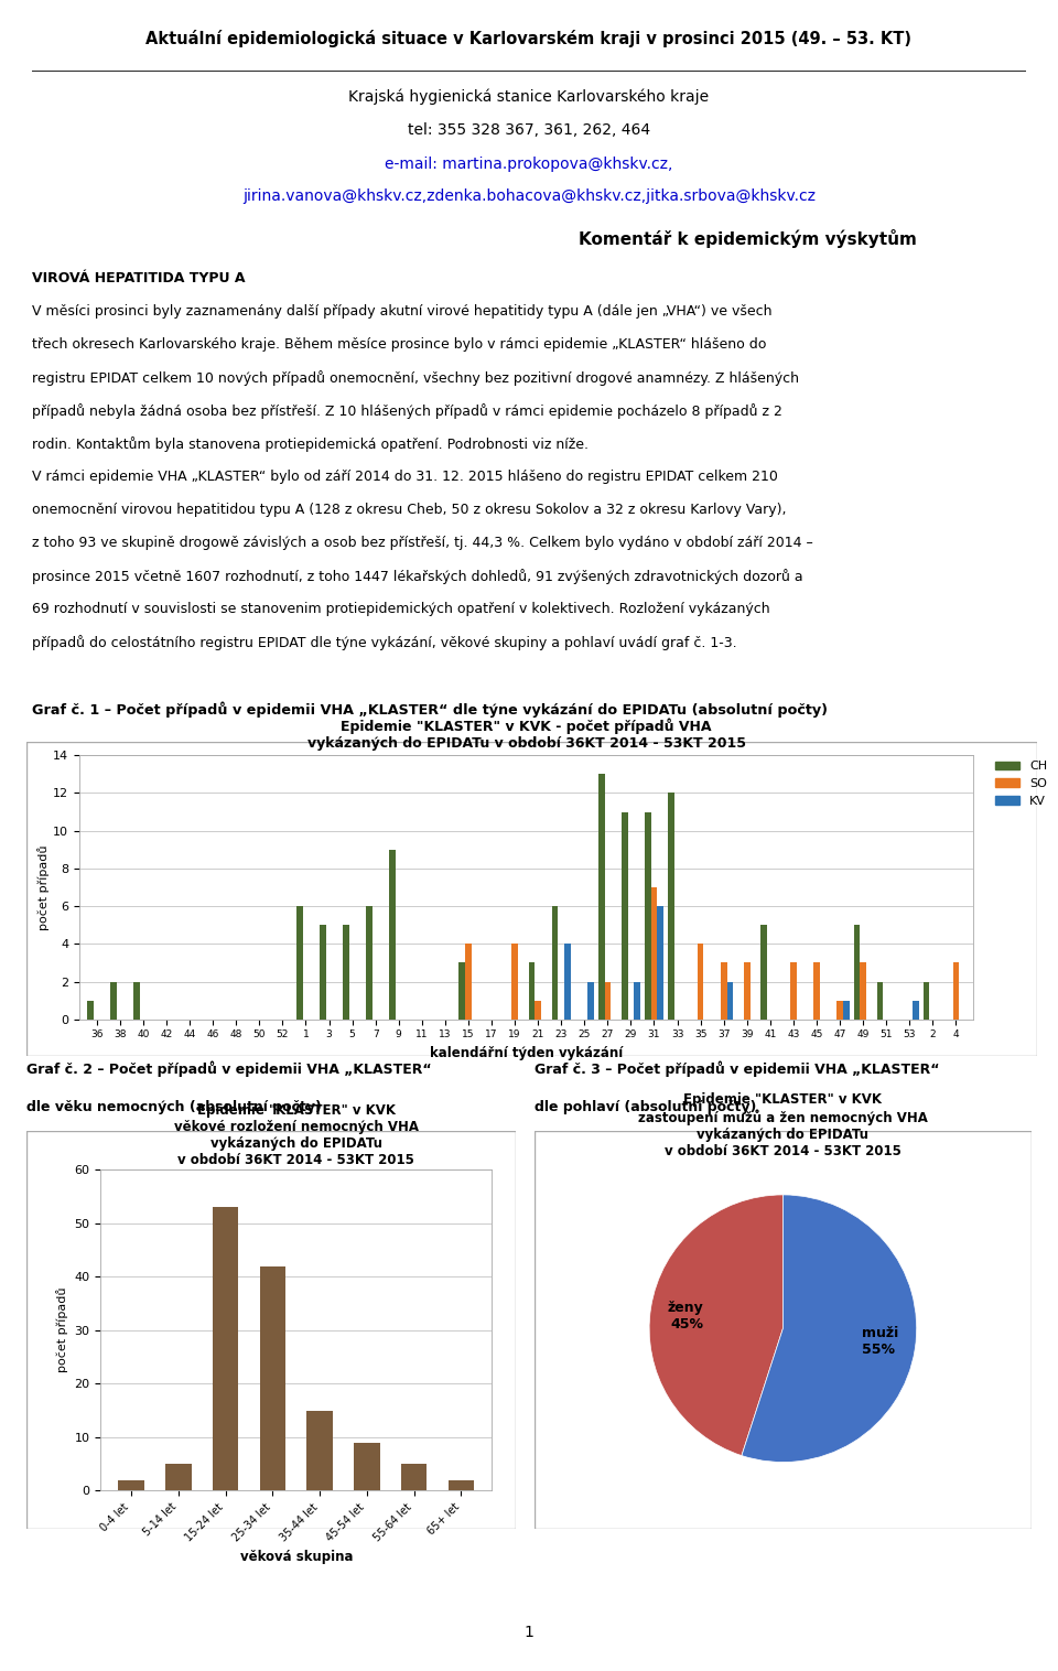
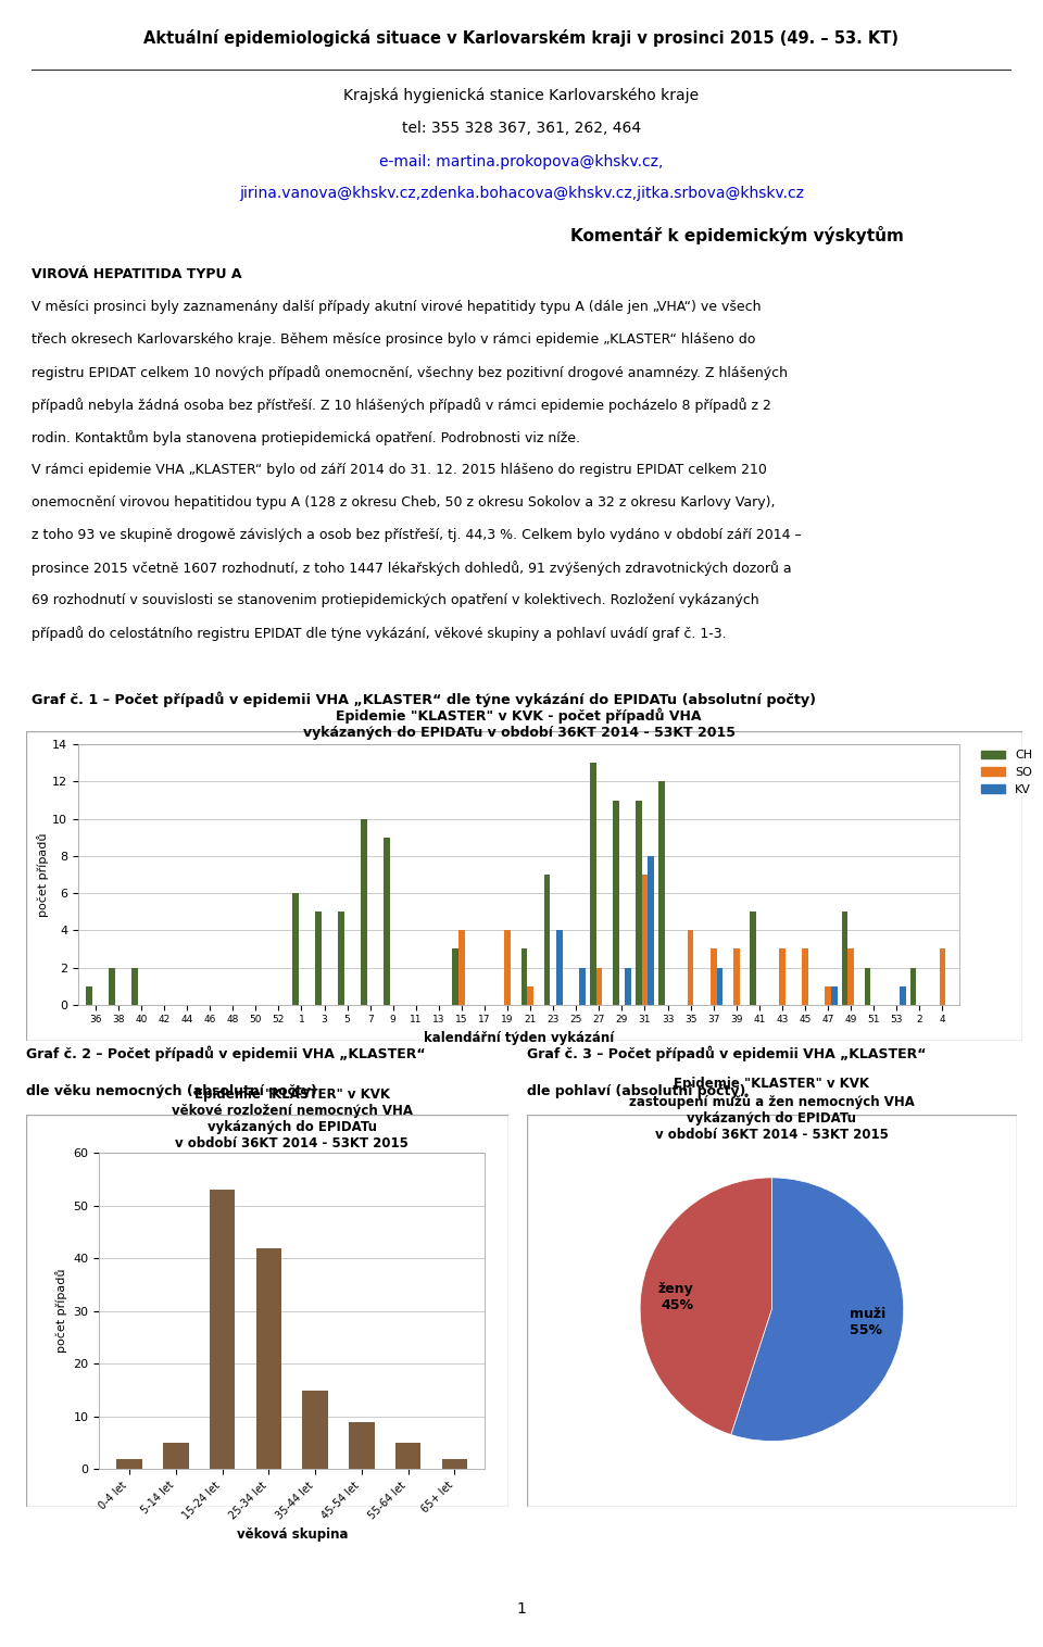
CH/7: 6 -> 10
CH/23: 6 -> 7
KV/31: 6 -> 8
